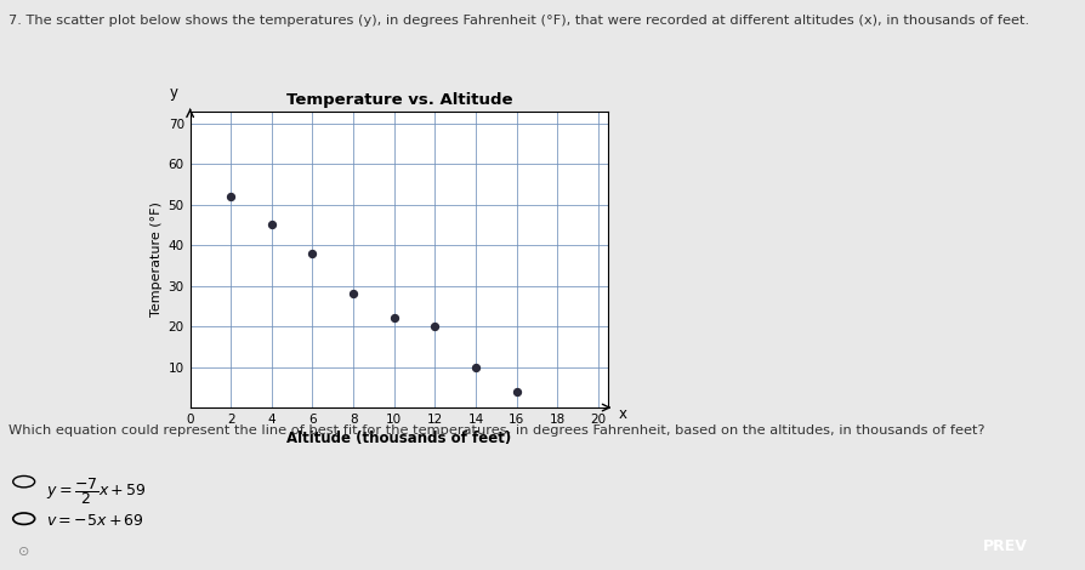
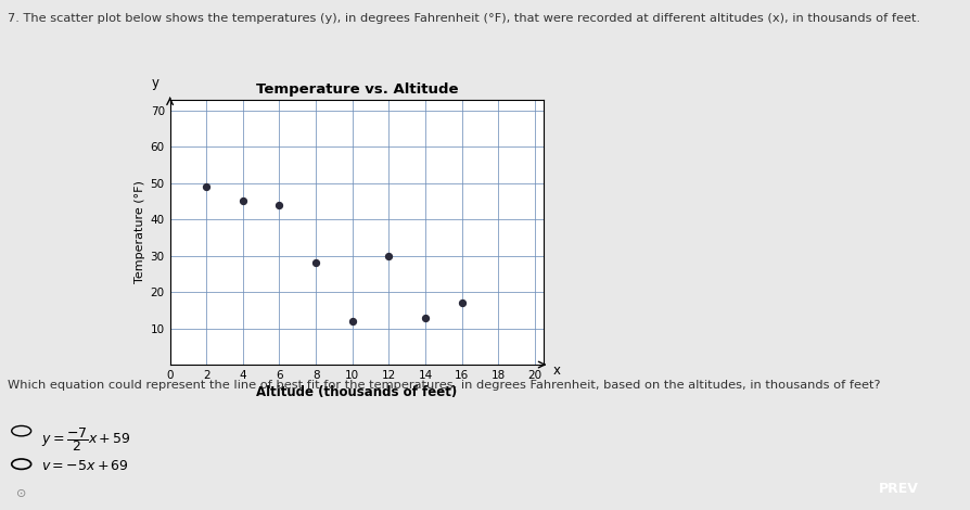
2: 52 -> 49
6: 38 -> 44
10: 22 -> 12
12: 20 -> 30
14: 10 -> 13
16: 4 -> 17
